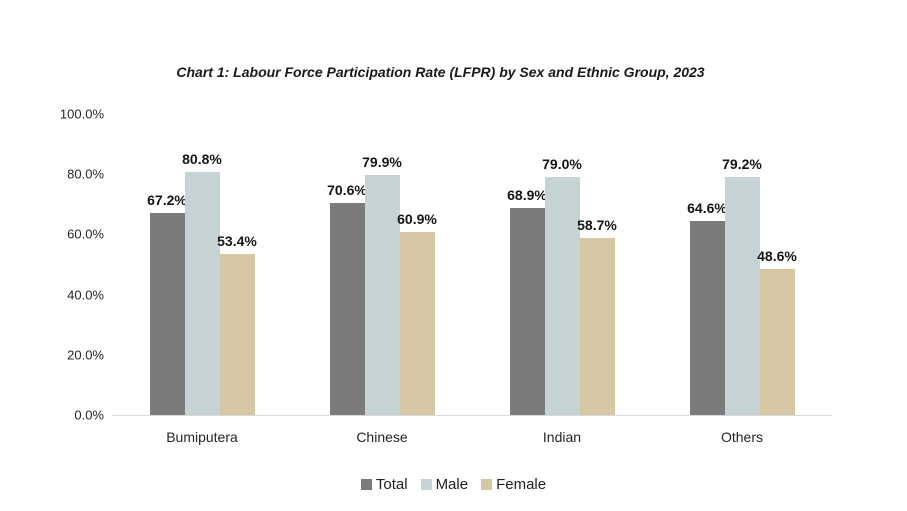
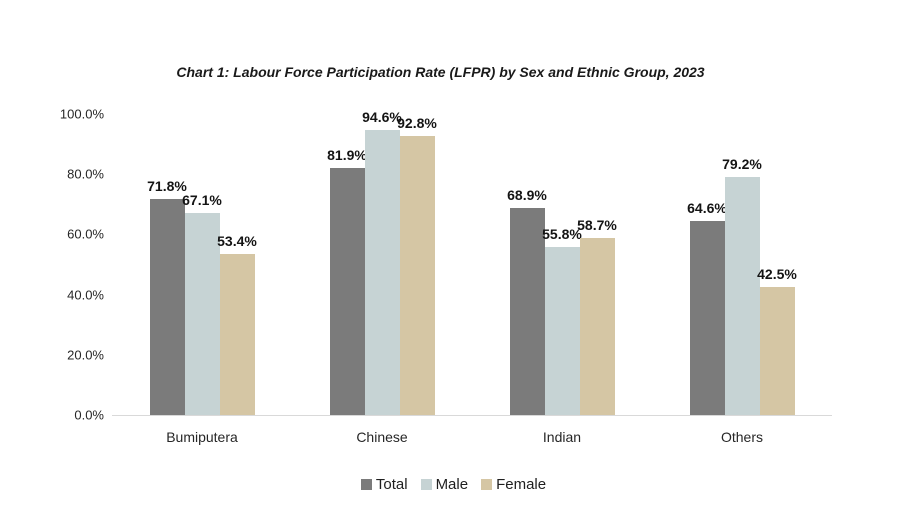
Total/Bumiputera: 67.2% -> 71.8%
Male/Bumiputera: 80.8% -> 67.1%
Total/Chinese: 70.6% -> 81.9%
Male/Chinese: 79.9% -> 94.6%
Female/Chinese: 60.9% -> 92.8%
Male/Indian: 79.0% -> 55.8%
Female/Others: 48.6% -> 42.5%
